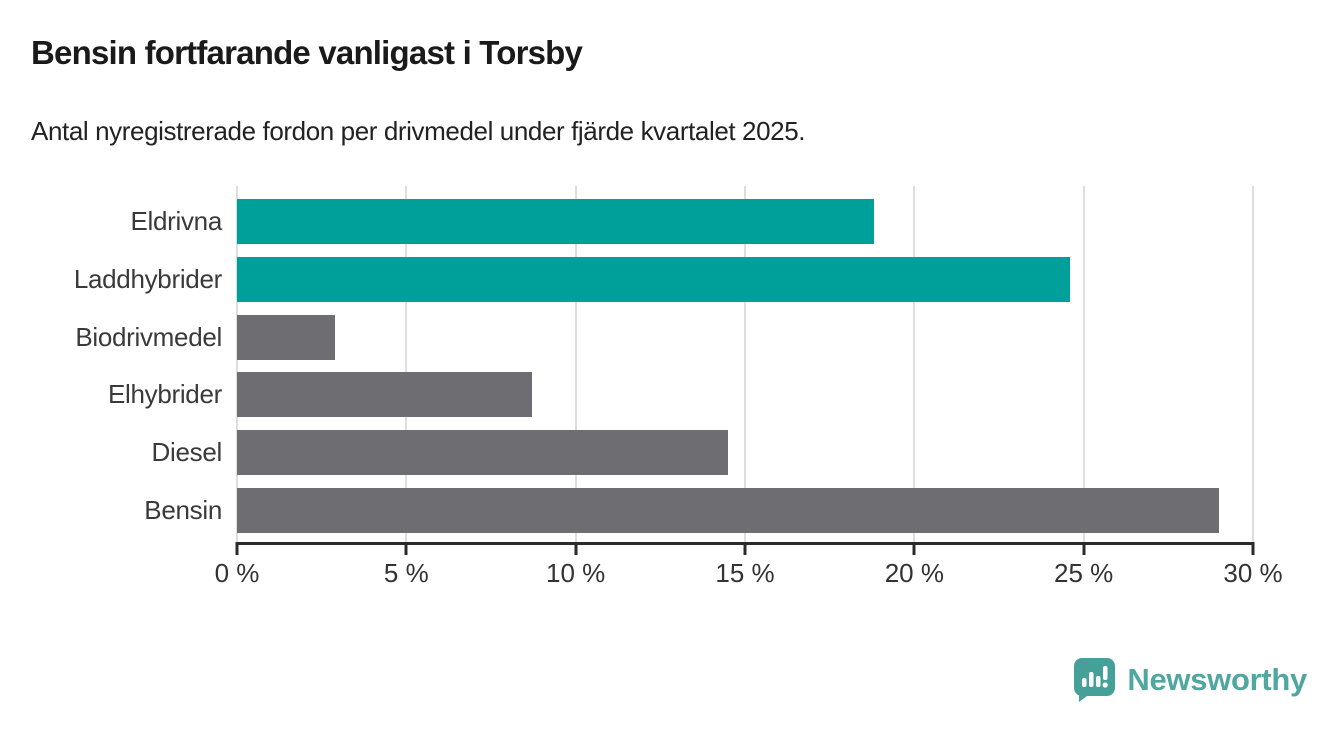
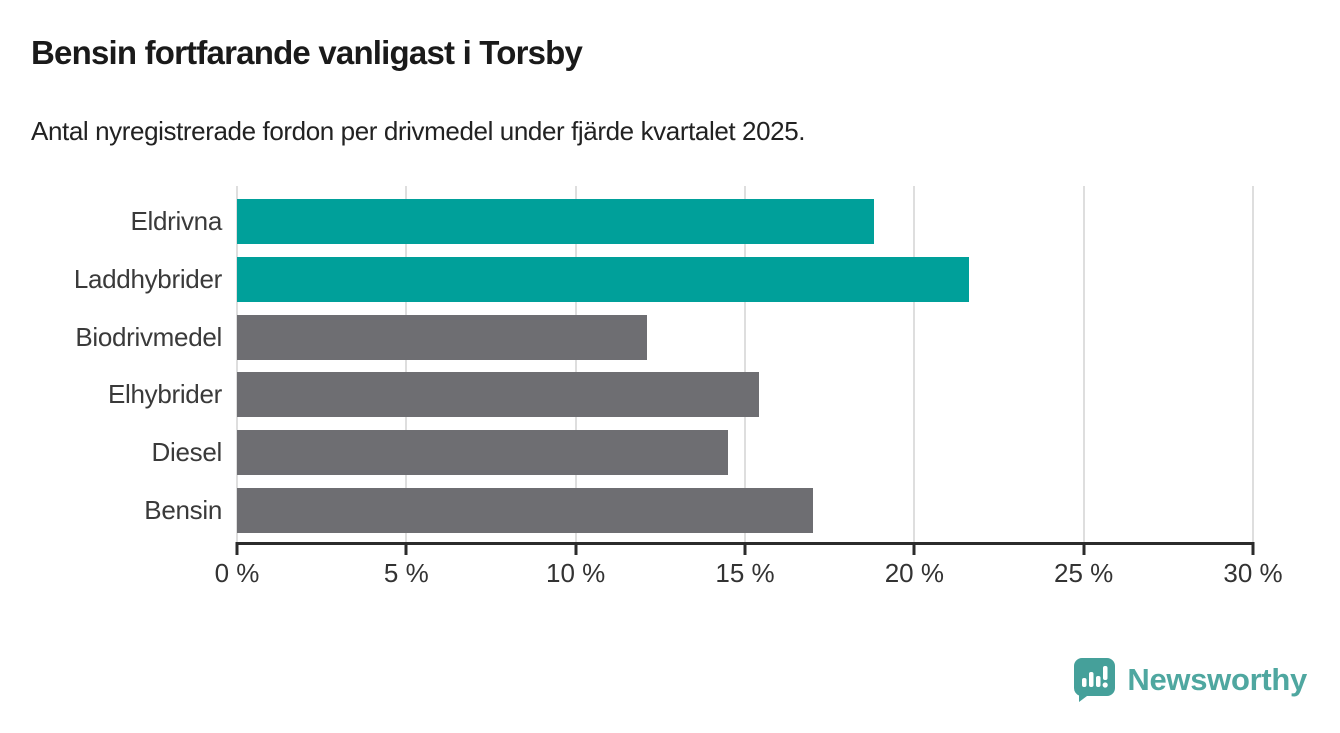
Laddhybrider: 24.6% -> 21.6%
Biodrivmedel: 2.9% -> 12.1%
Elhybrider: 8.7% -> 15.4%
Bensin: 29.0% -> 17.0%
